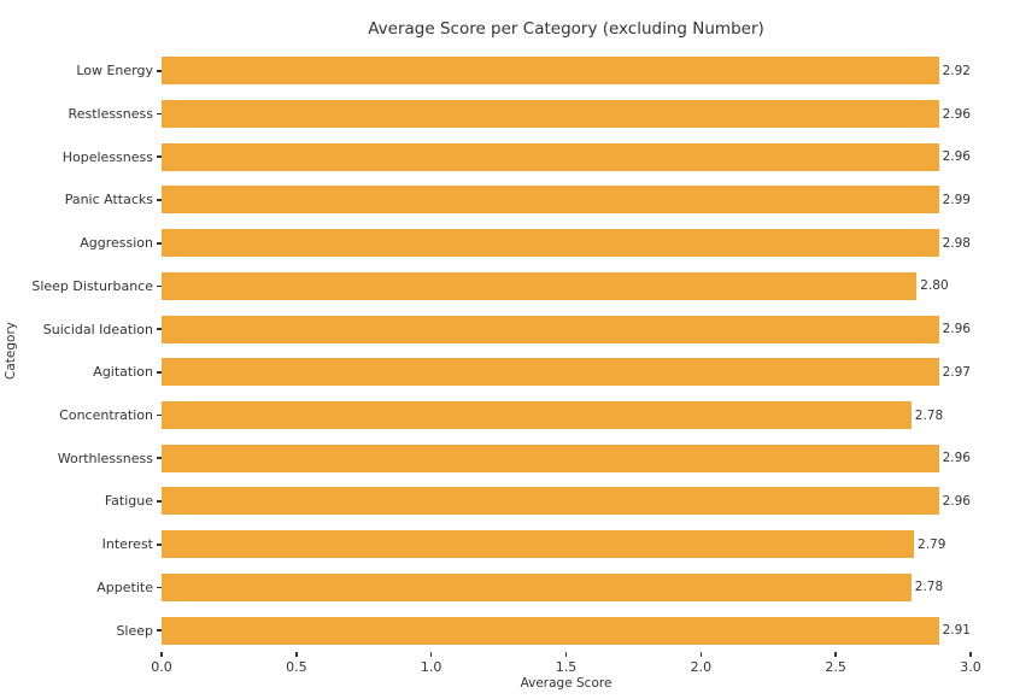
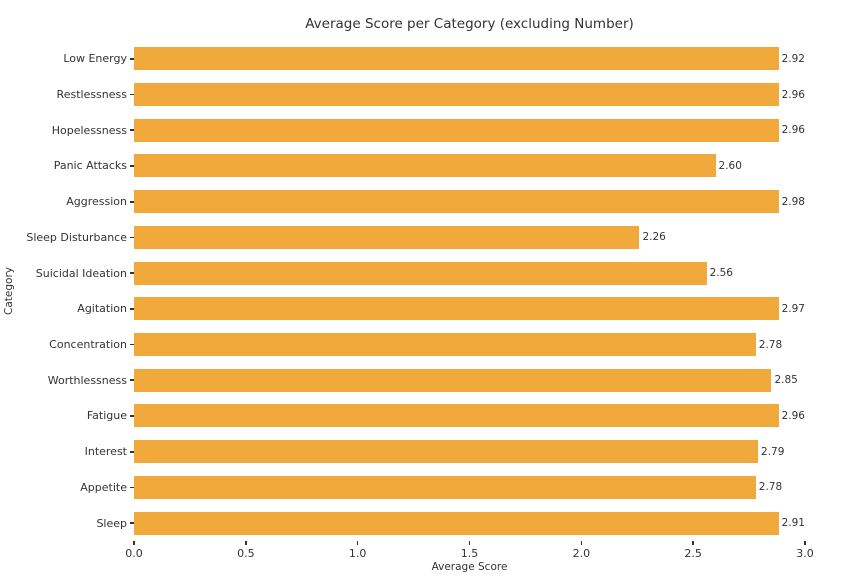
Panic Attacks: 2.99 -> 2.60
Sleep Disturbance: 2.80 -> 2.26
Suicidal Ideation: 2.96 -> 2.56
Worthlessness: 2.96 -> 2.85
